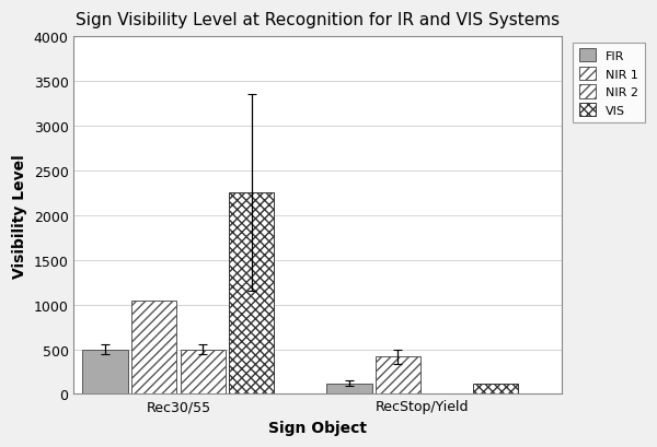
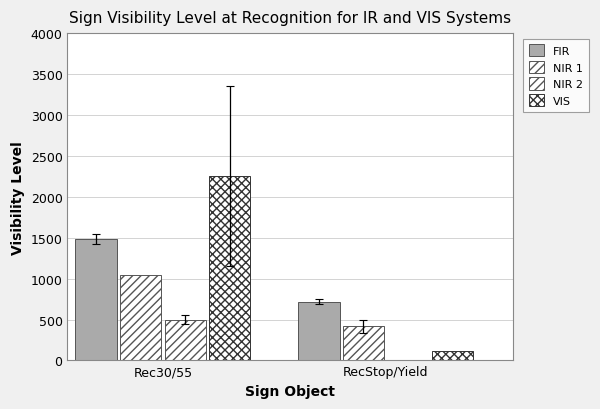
FIR/Rec30/55: 500 -> 1480
FIR/RecStop/Yield: 120 -> 720
